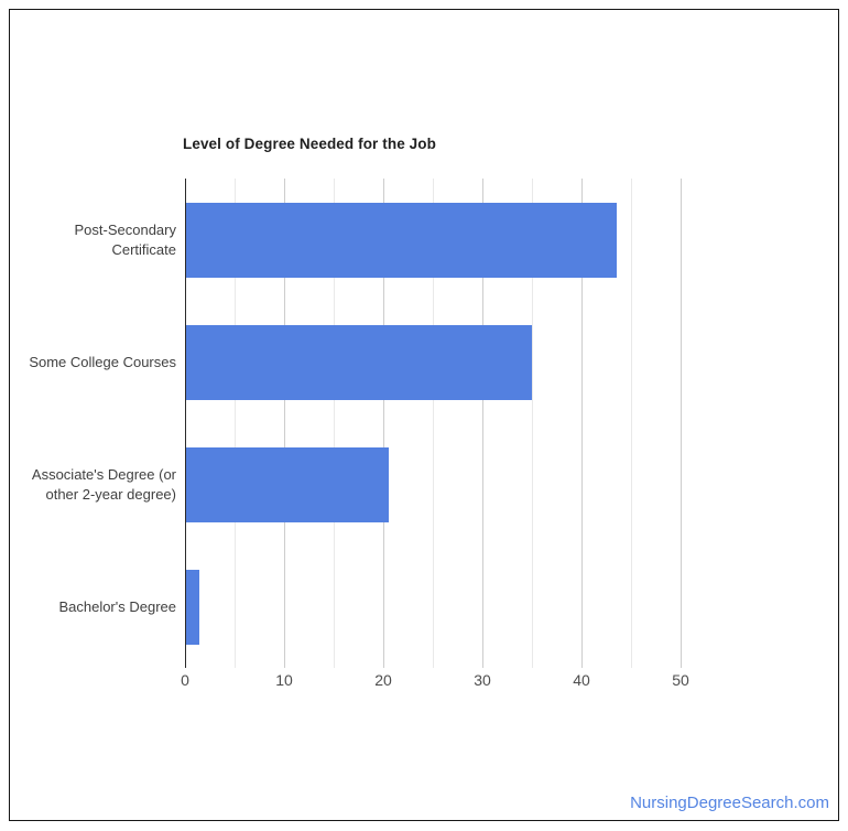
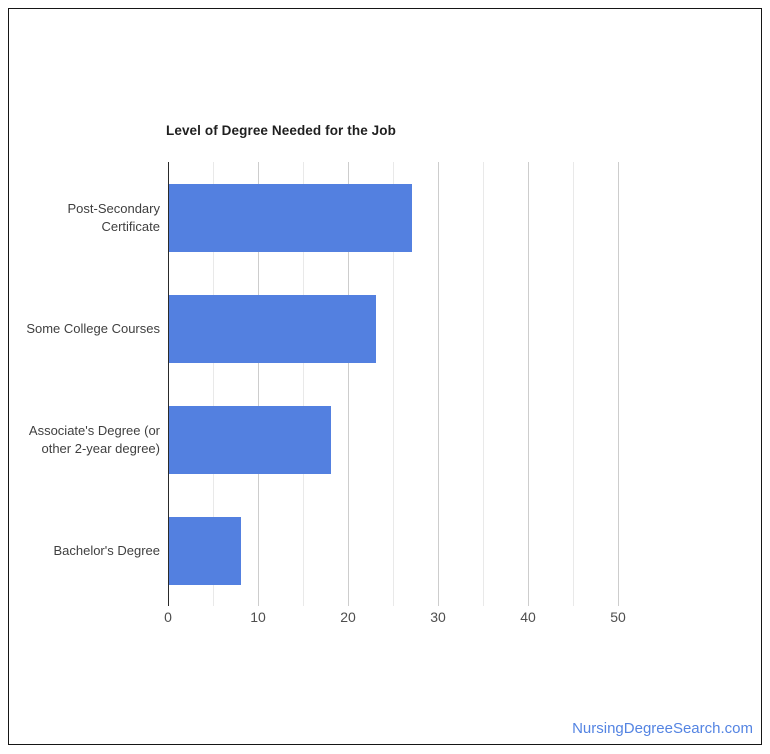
Post-Secondary Certificate: 43 -> 27
Some College Courses: 35 -> 23
Associate's Degree (or other 2-year degree): 20 -> 18
Bachelor's Degree: 1 -> 8
